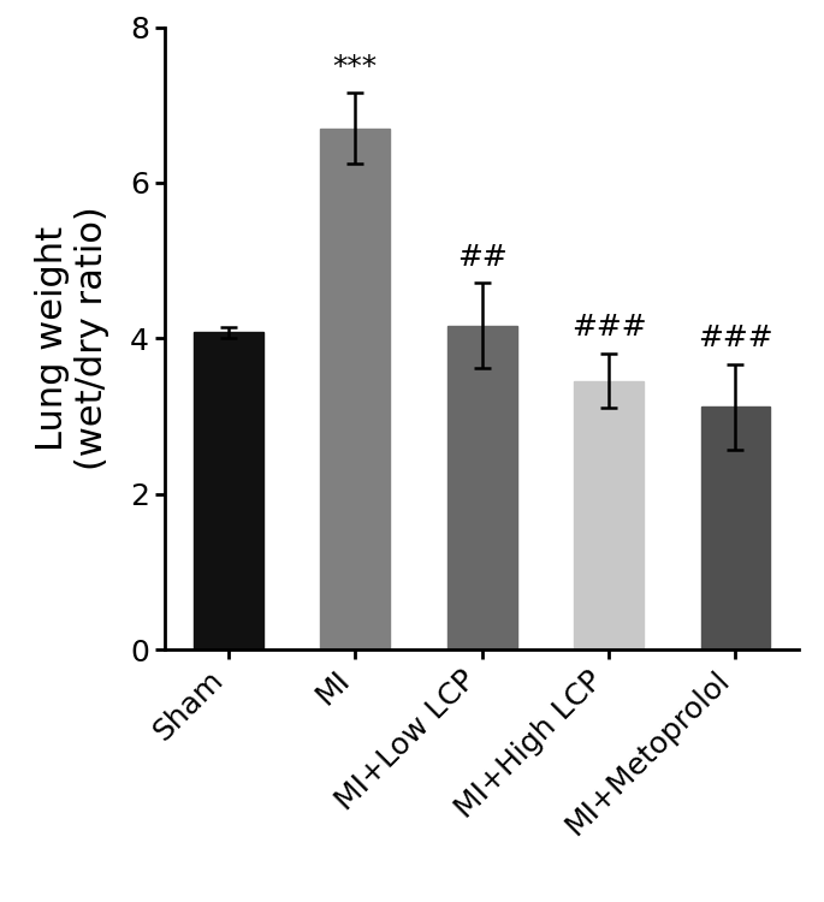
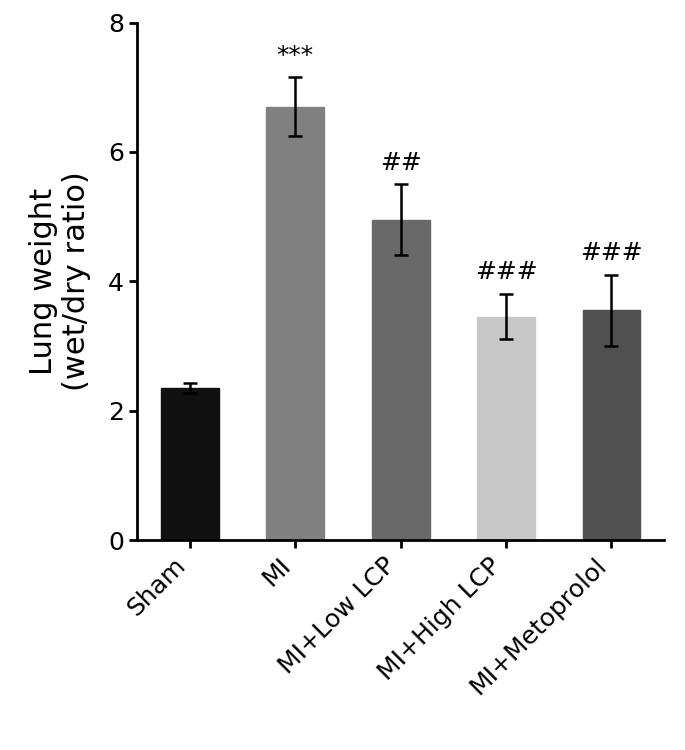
Sham: 4.08 -> 2.35
MI+Low LCP: 4.16 -> 4.95
MI+Metoprolol: 3.12 -> 3.55
